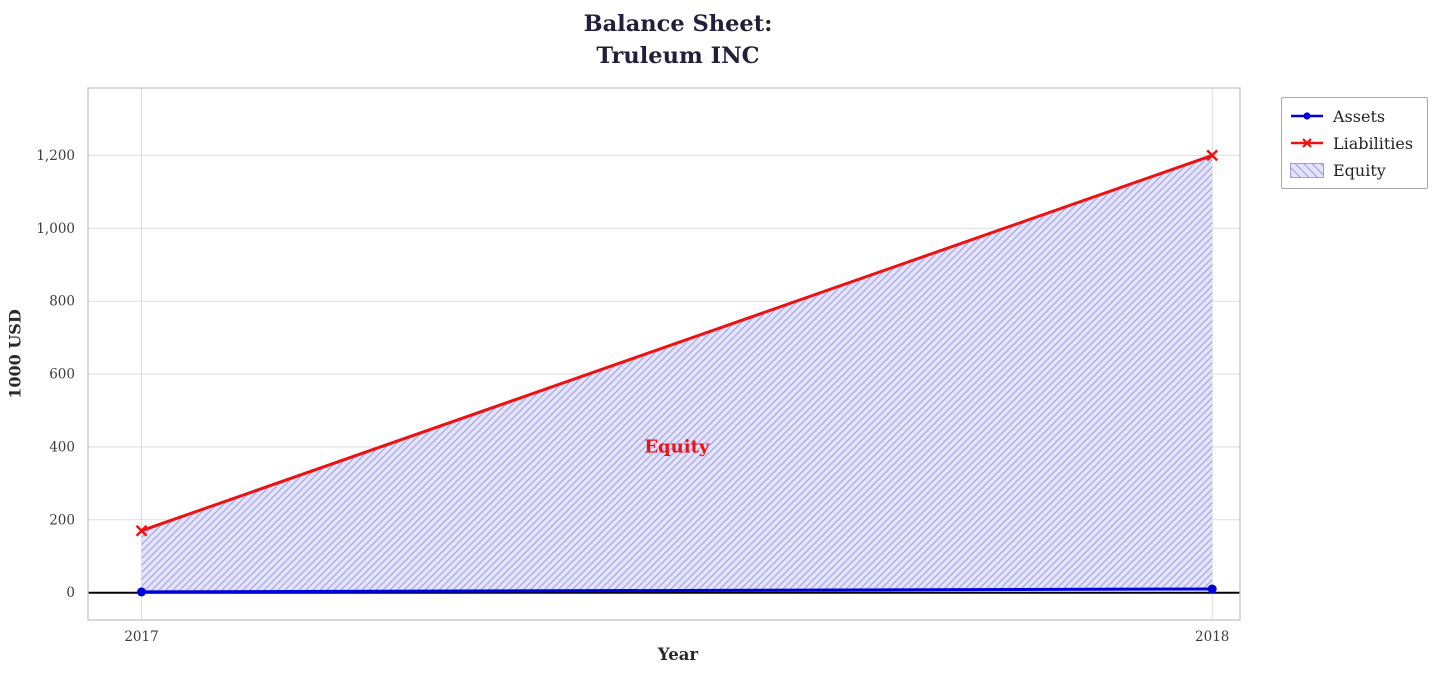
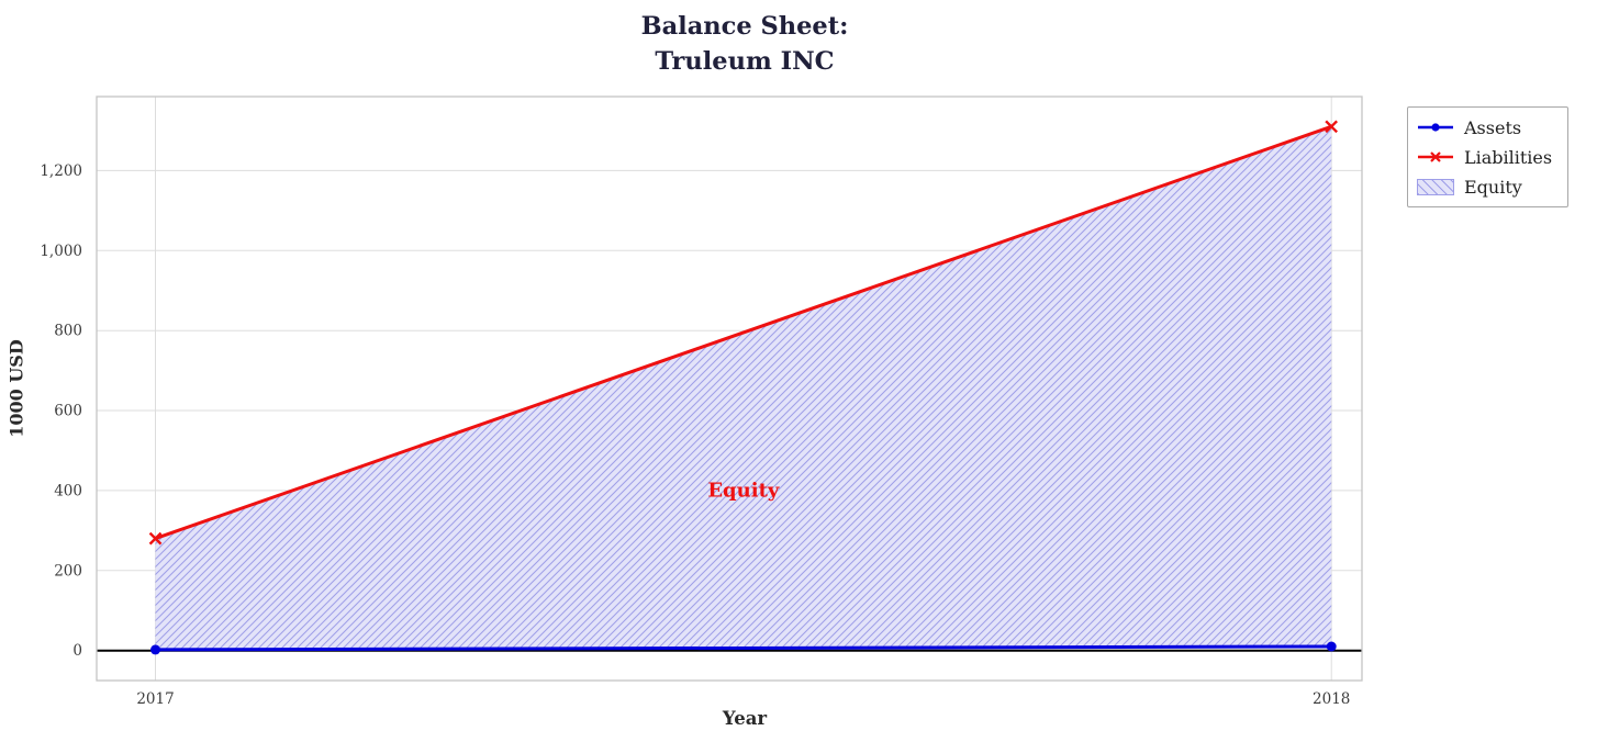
Liabilities/2017: 170 -> 280
Liabilities/2018: 1200 -> 1310
